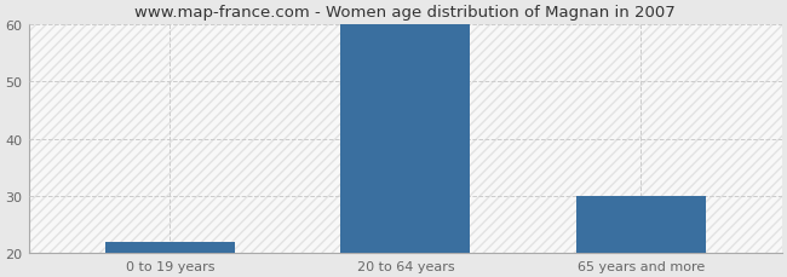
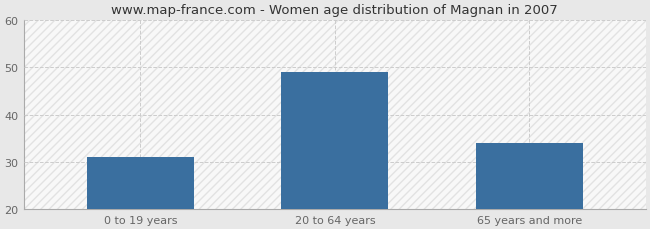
0 to 19 years: 22 -> 31
20 to 64 years: 60 -> 49
65 years and more: 30 -> 34
